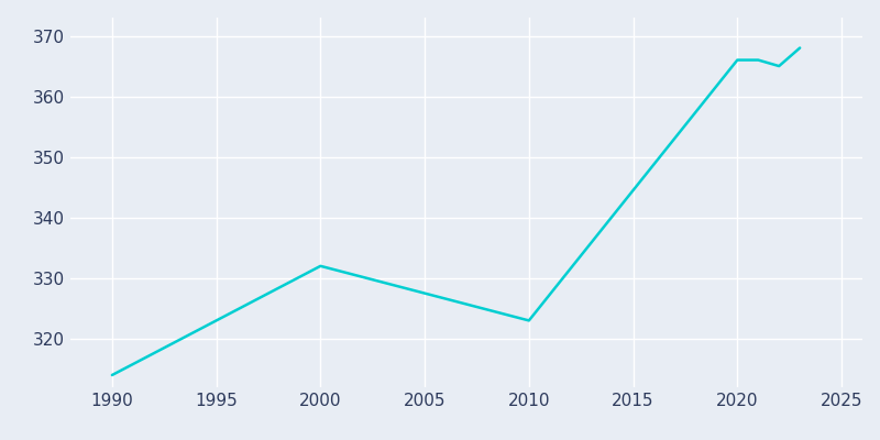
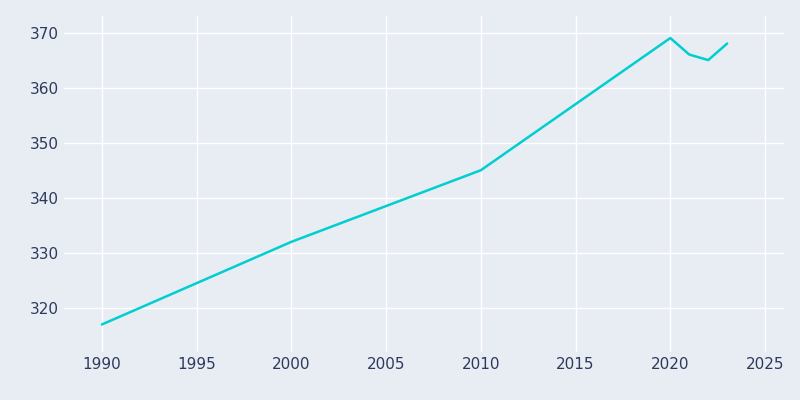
1990: 314 -> 317
2010: 323 -> 345
2020: 366 -> 369
